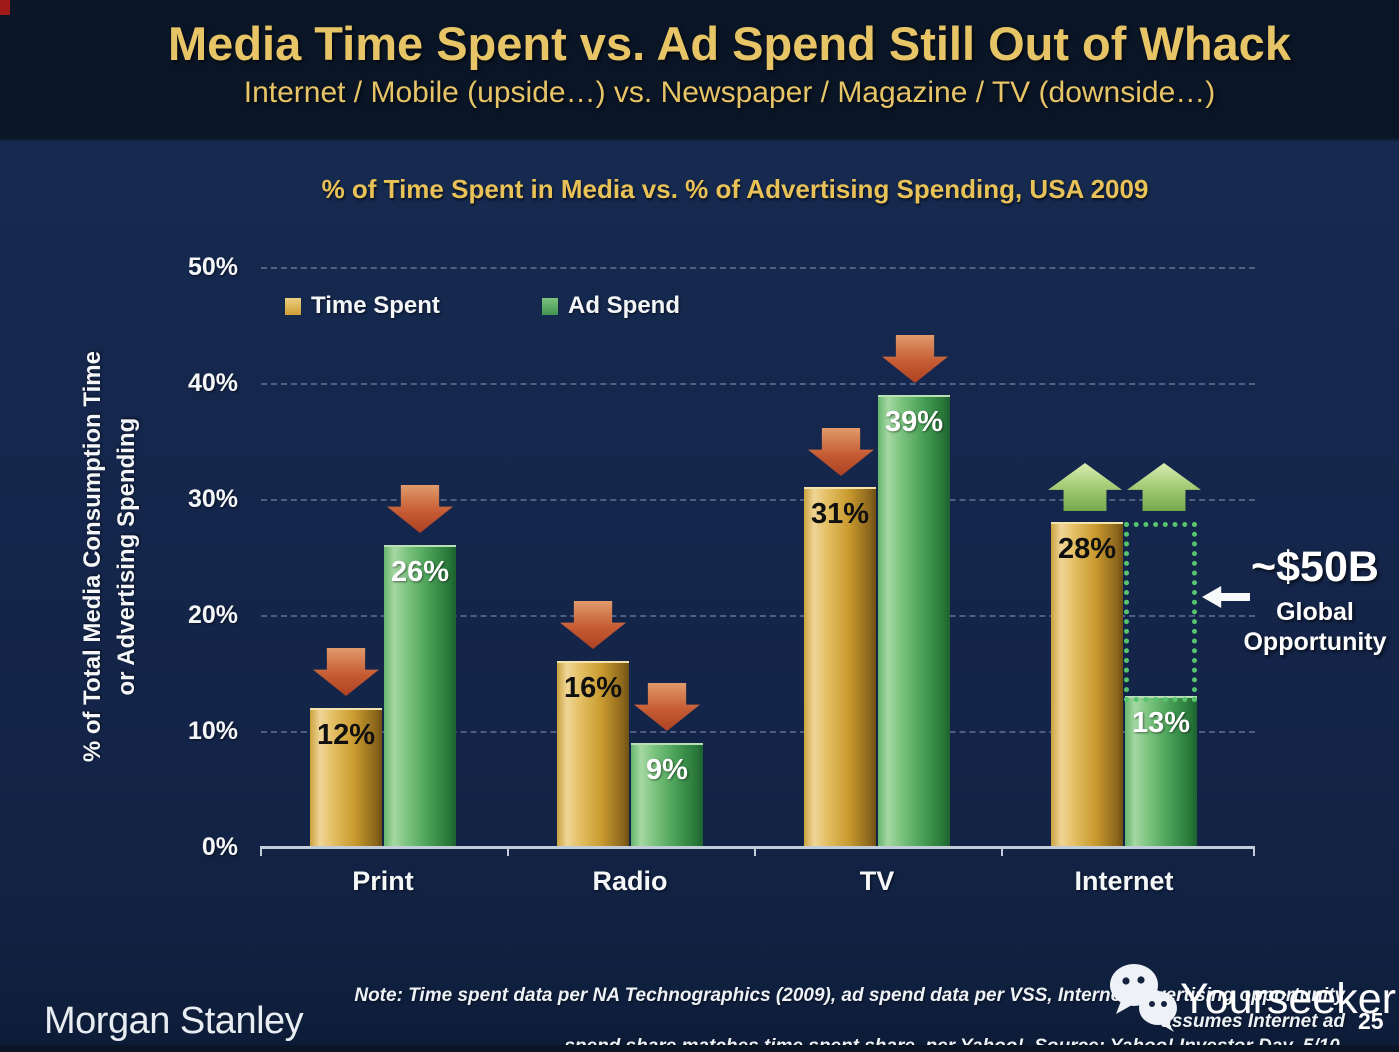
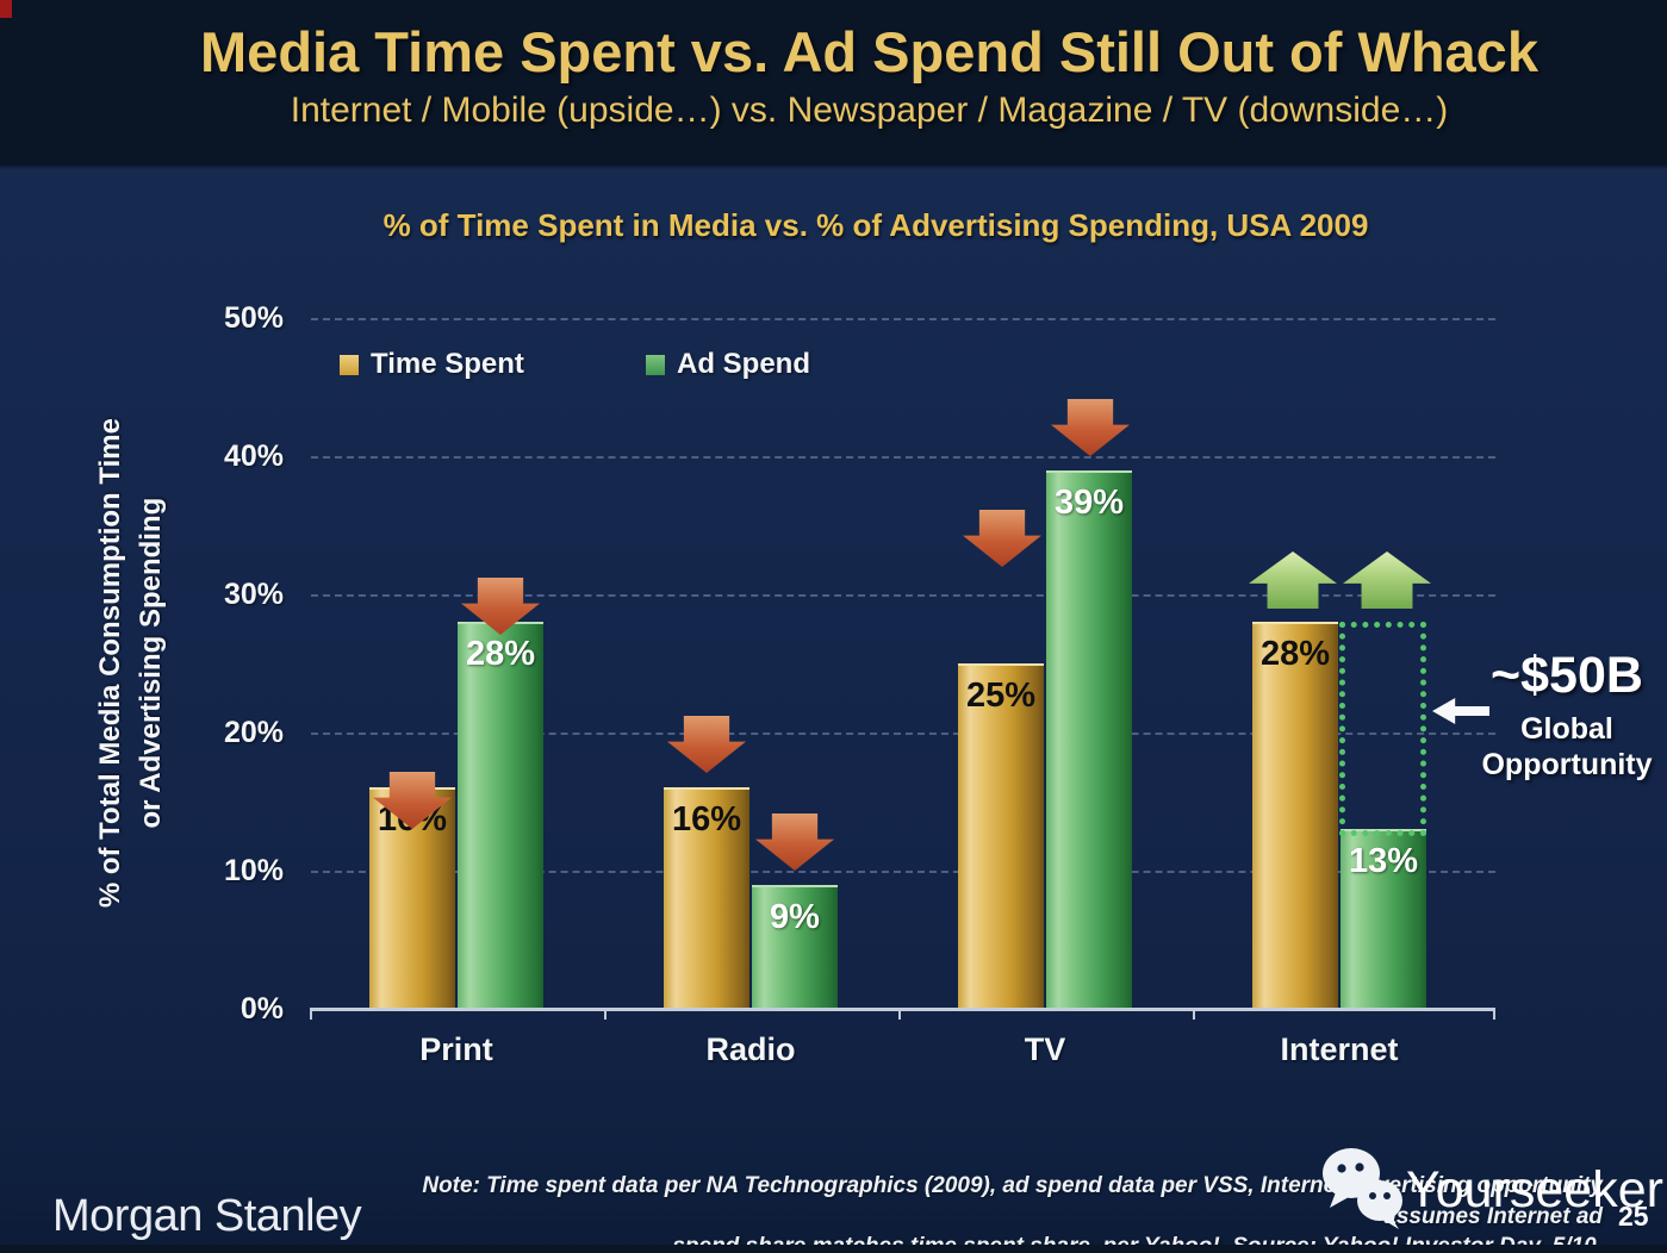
Time Spent/Print: 12% -> 16%
Ad Spend/Print: 26% -> 28%
Time Spent/TV: 31% -> 25%
